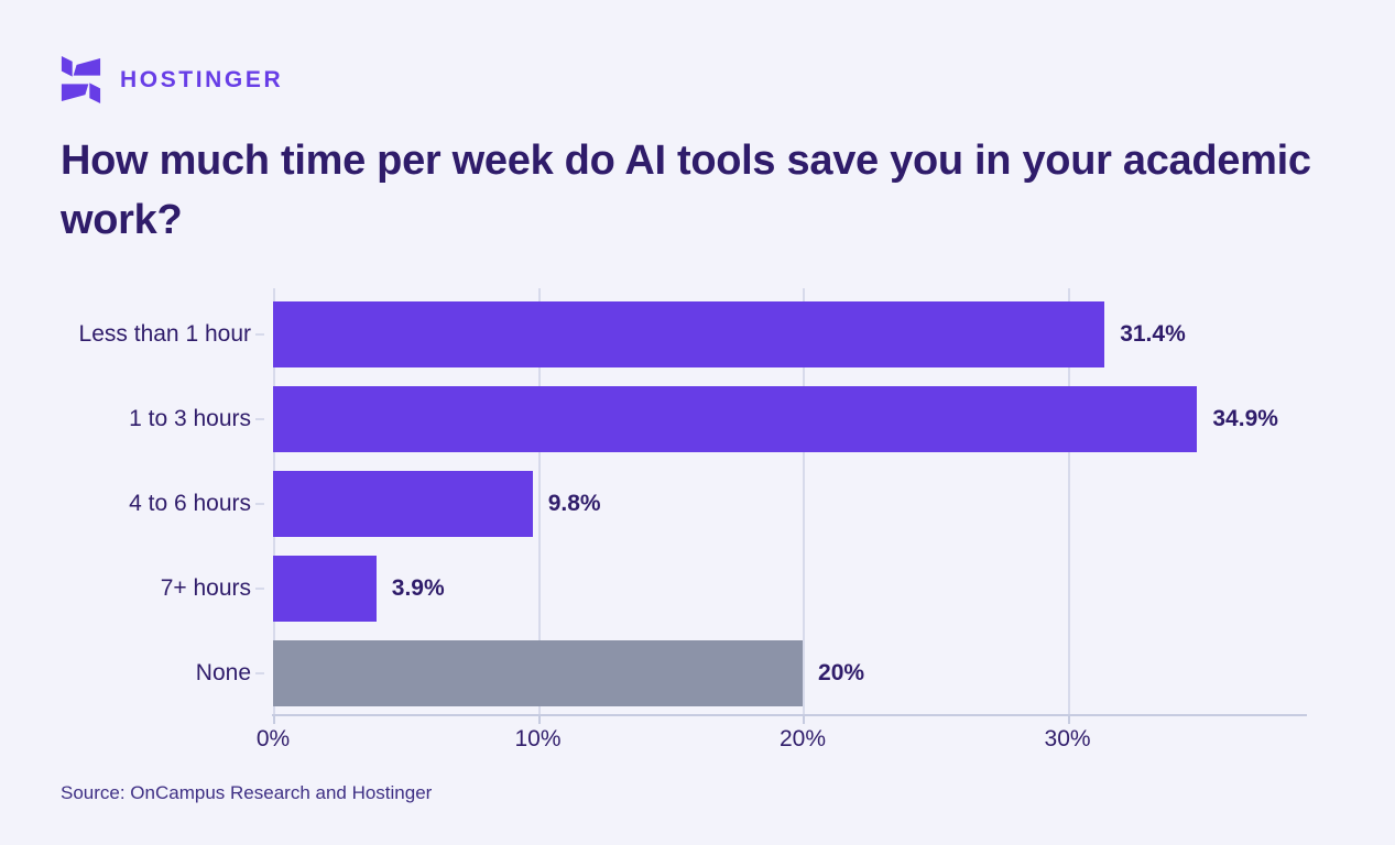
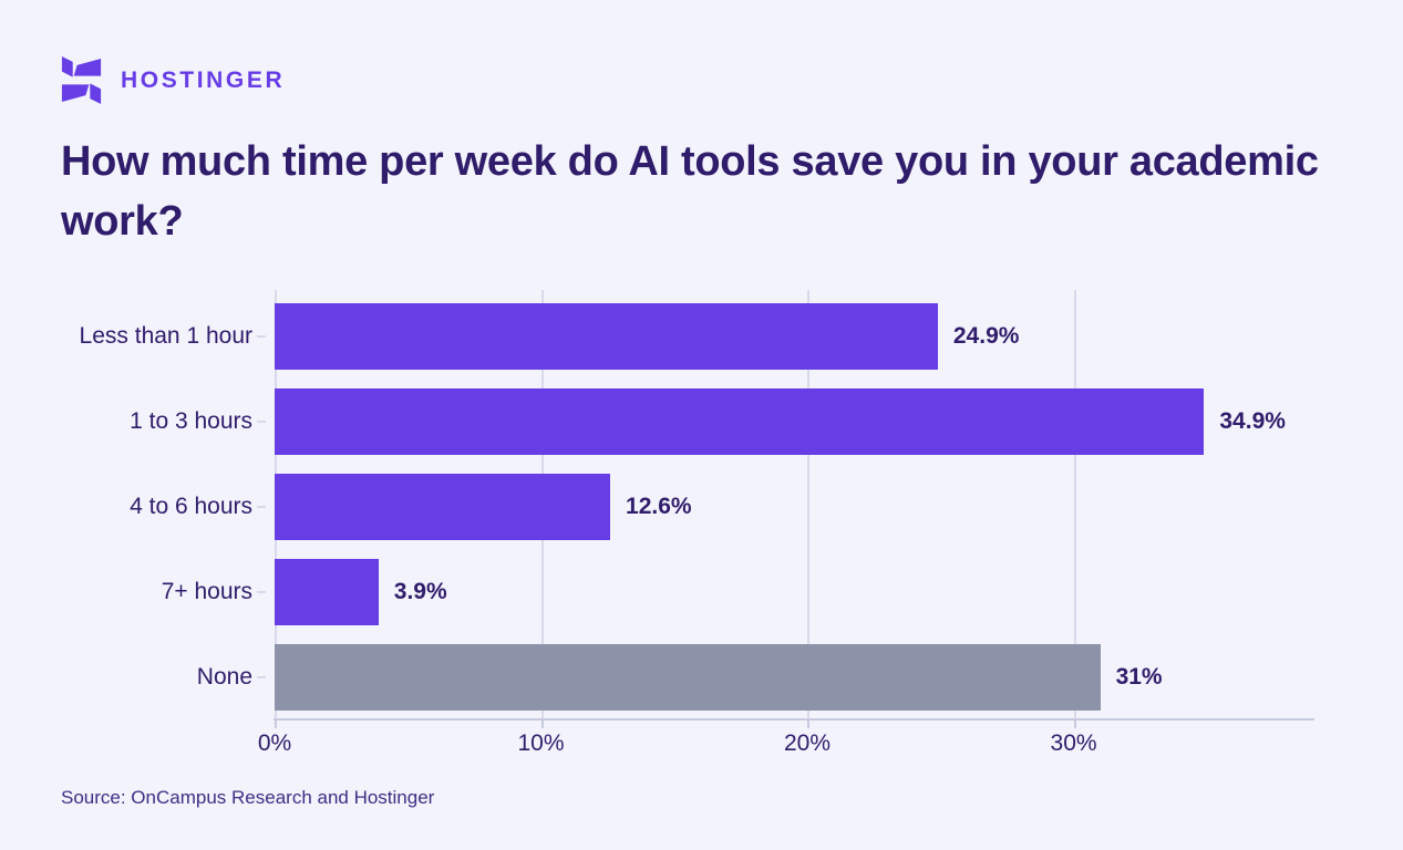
Less than 1 hour: 31.4% -> 24.9%
4 to 6 hours: 9.8% -> 12.6%
None: 20% -> 31%
